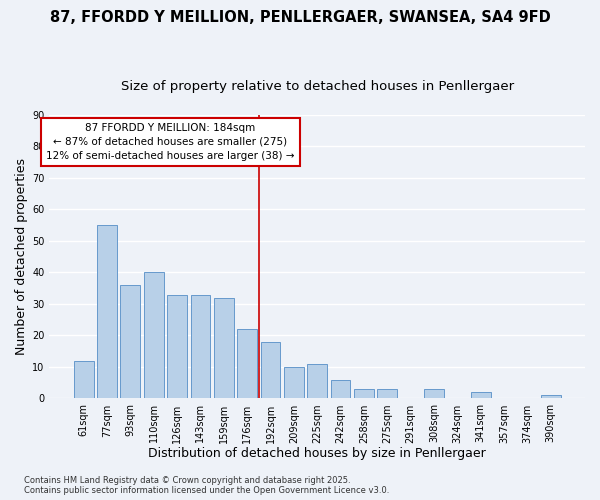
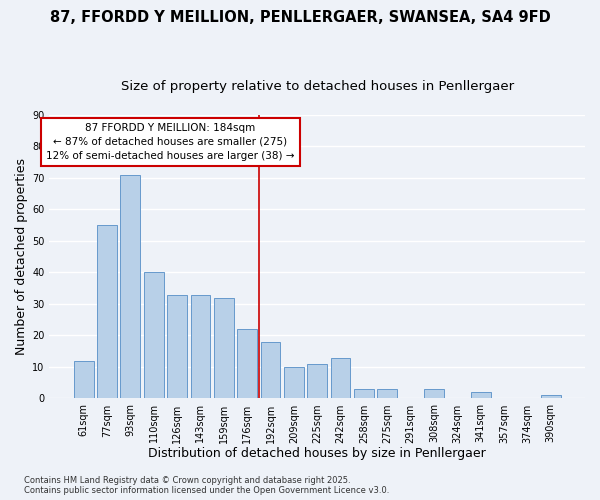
93sqm: 36 -> 71
242sqm: 6 -> 13
